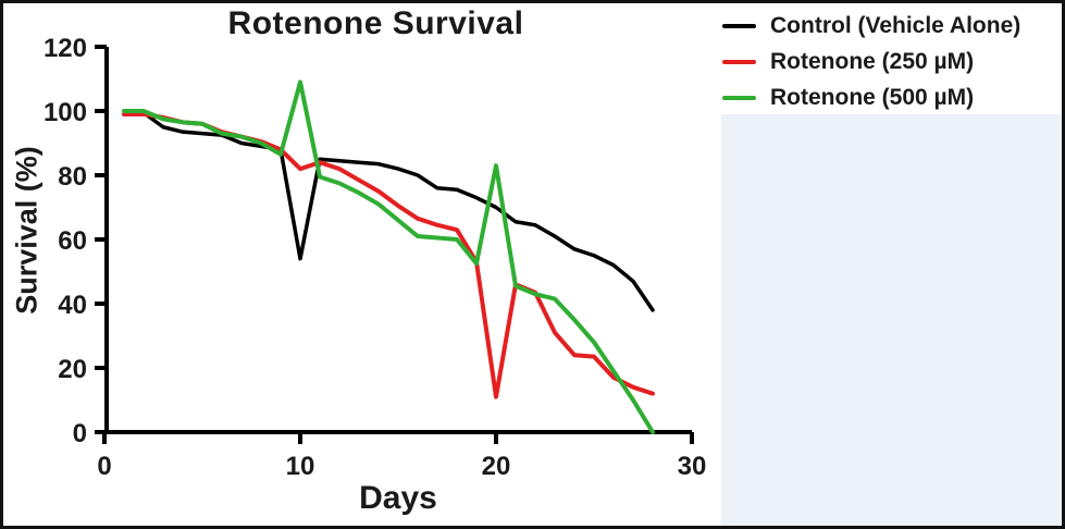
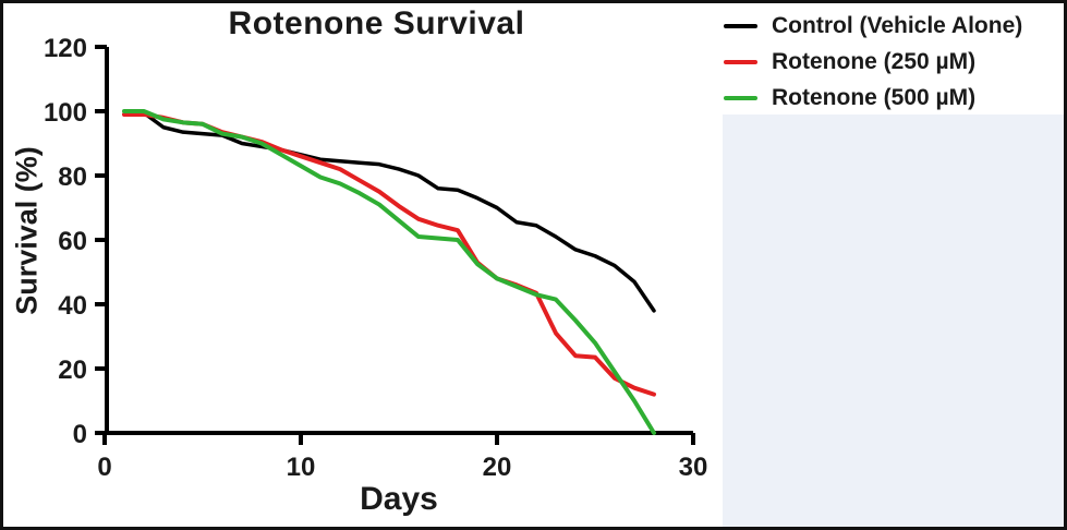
Control (Vehicle Alone)/10: 54 -> 86
Rotenone (250 µM)/10: 82 -> 86
Rotenone (500 µM)/10: 109 -> 83
Rotenone (250 µM)/20: 11 -> 48
Rotenone (500 µM)/20: 83 -> 48
